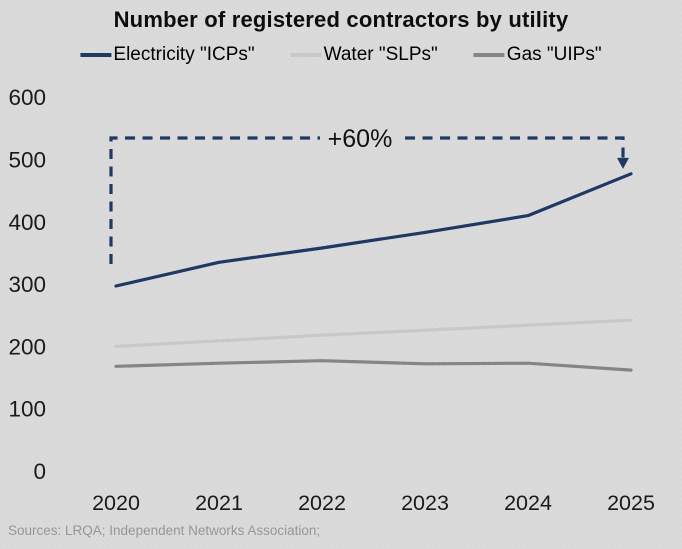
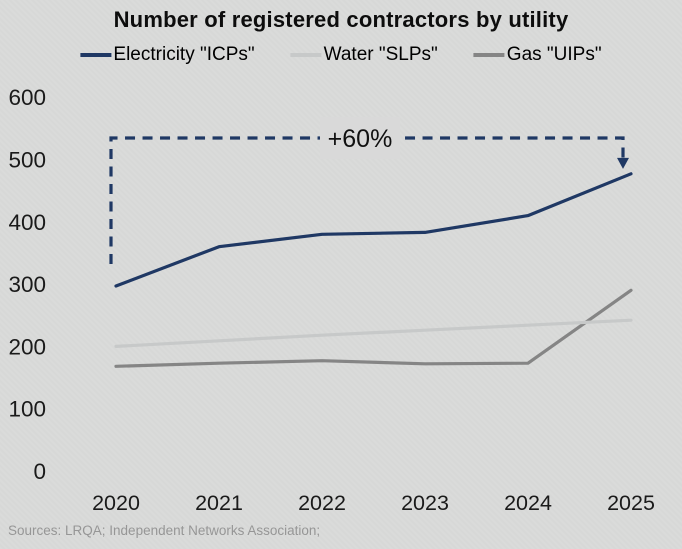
Electricity "ICPs"/2021: 340 -> 360
Electricity "ICPs"/2022: 360 -> 380
Gas "UIPs"/2025: 160 -> 290
